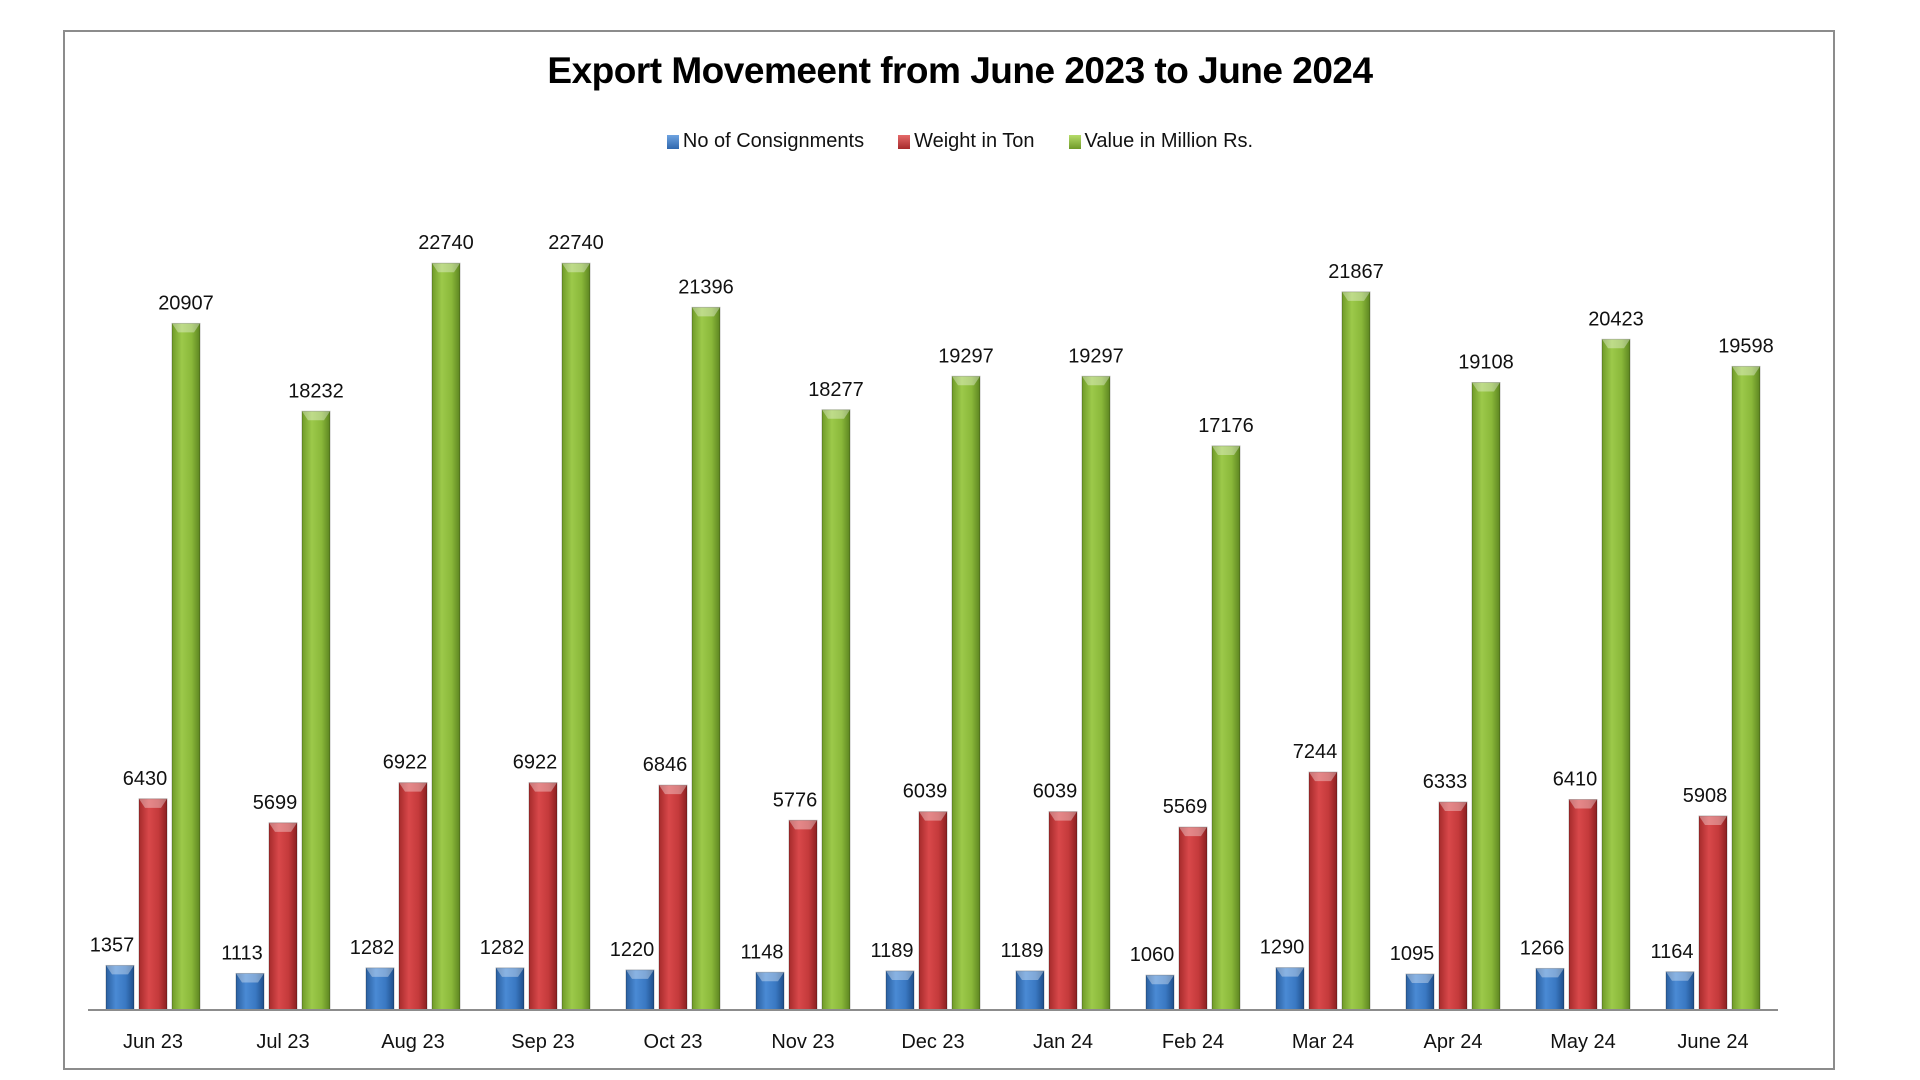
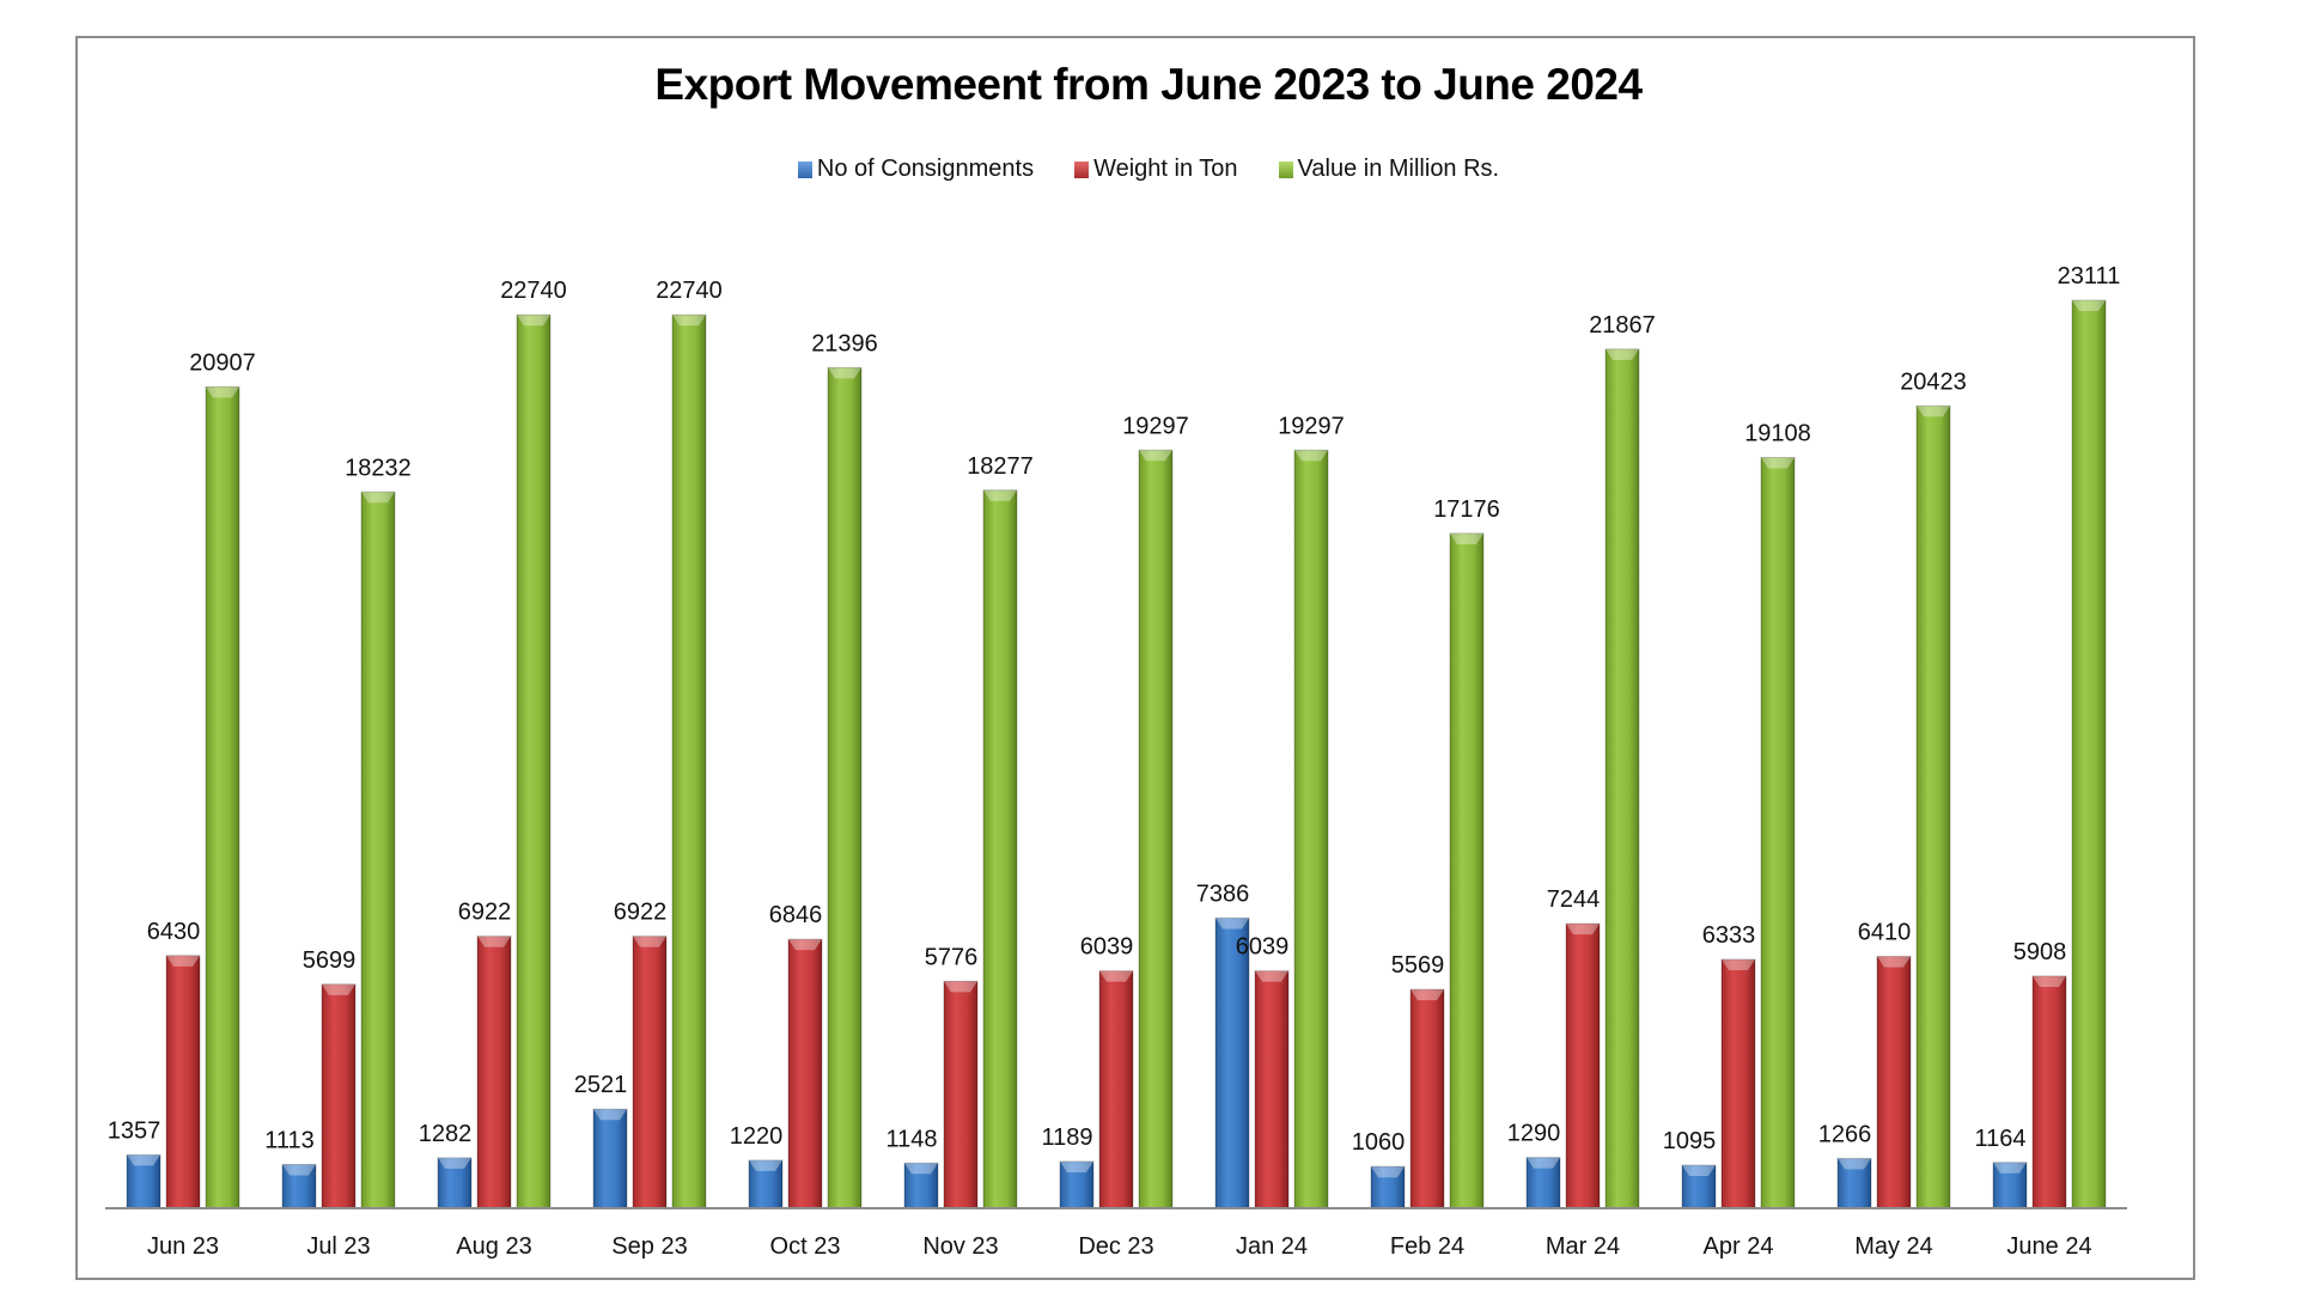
No of Consignments/Sep 23: 1282 -> 2521
No of Consignments/Jan 24: 1189 -> 7386
Value in Million Rs./June 24: 19598 -> 23111
